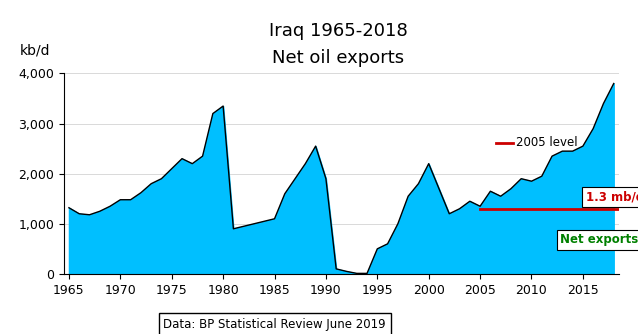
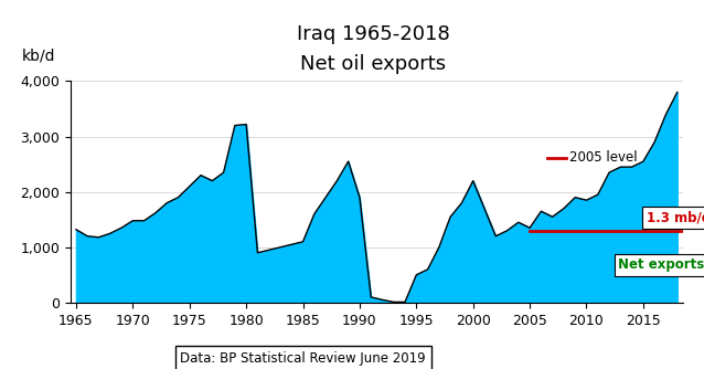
1980: 3,350 -> 3,220
